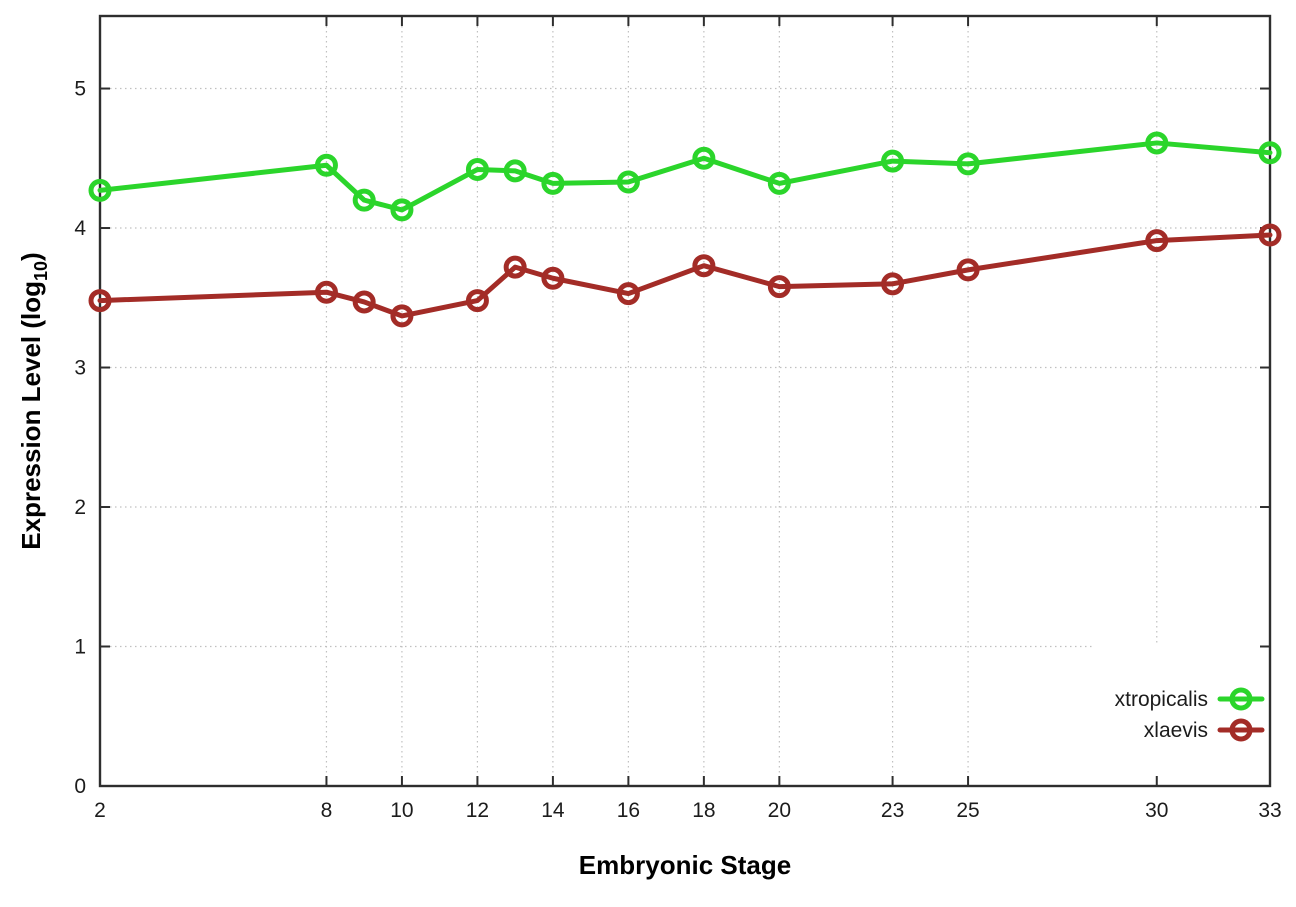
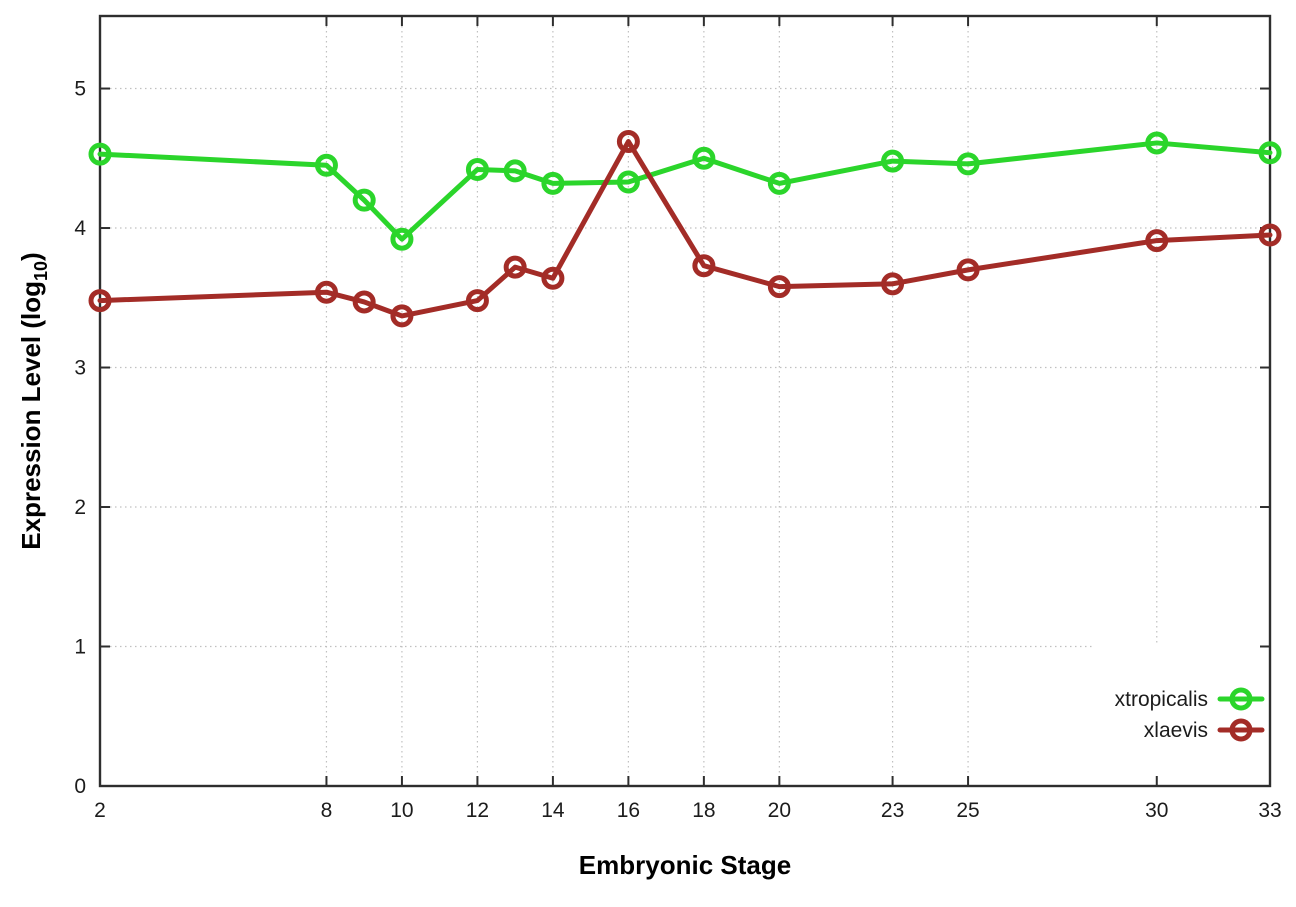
xtropicalis/2: 4.27 -> 4.53
xtropicalis/10: 4.13 -> 3.92
xlaevis/16: 3.53 -> 4.62
